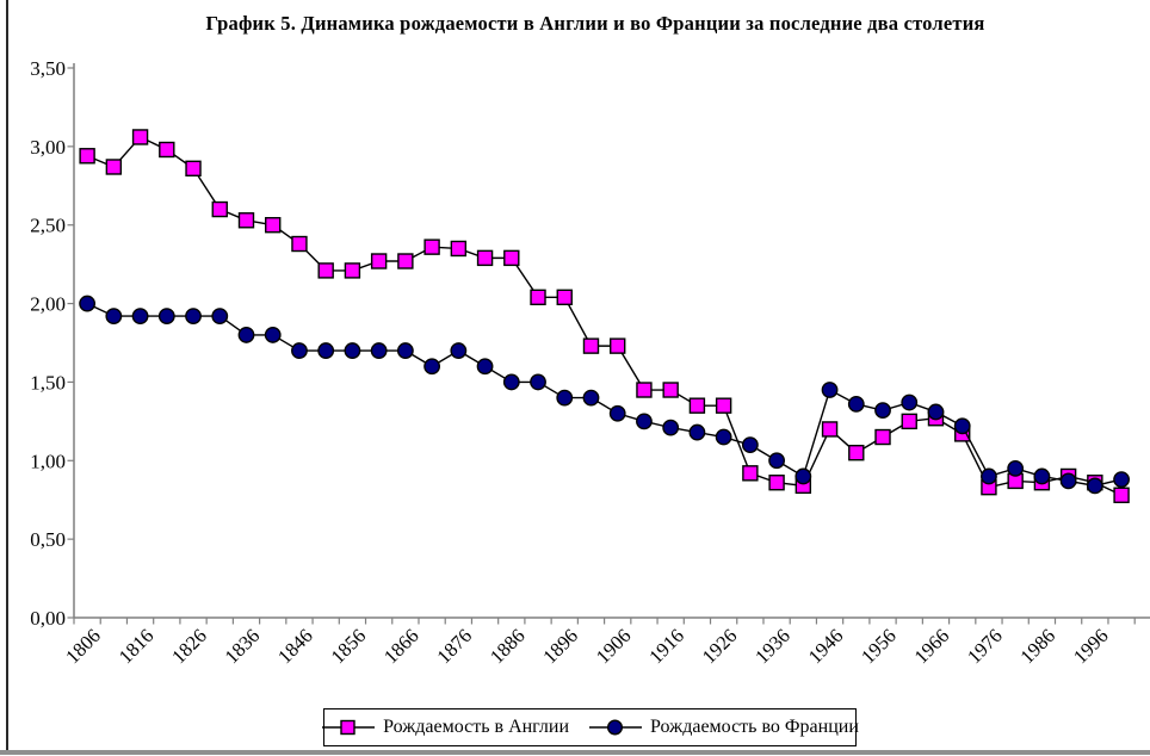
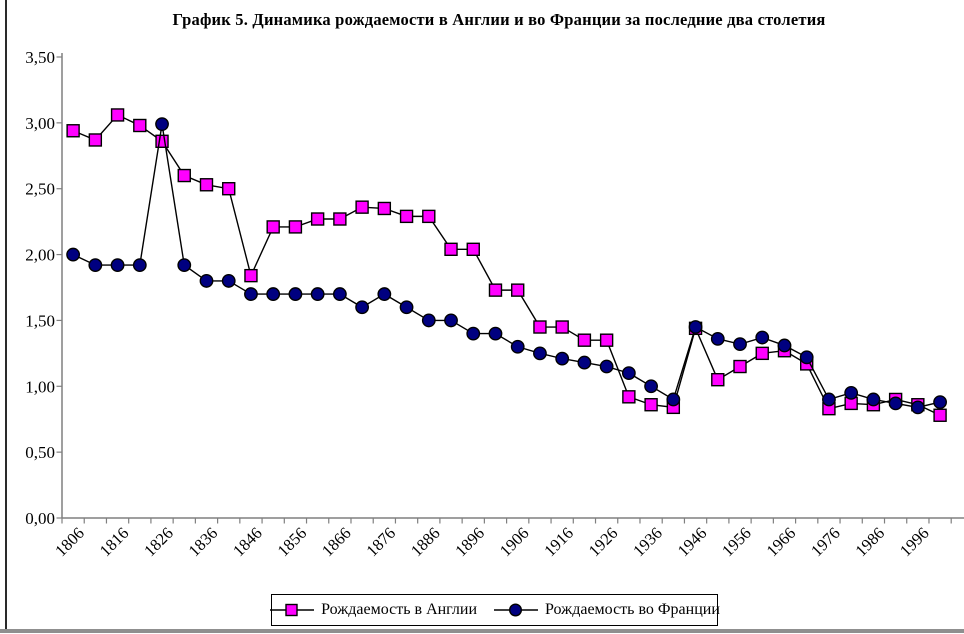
Рождаемость во Франции/1826: 1,92 -> 2,99
Рождаемость в Англии/1846: 2,38 -> 1,84
Рождаемость в Англии/1946: 1,20 -> 1,44
